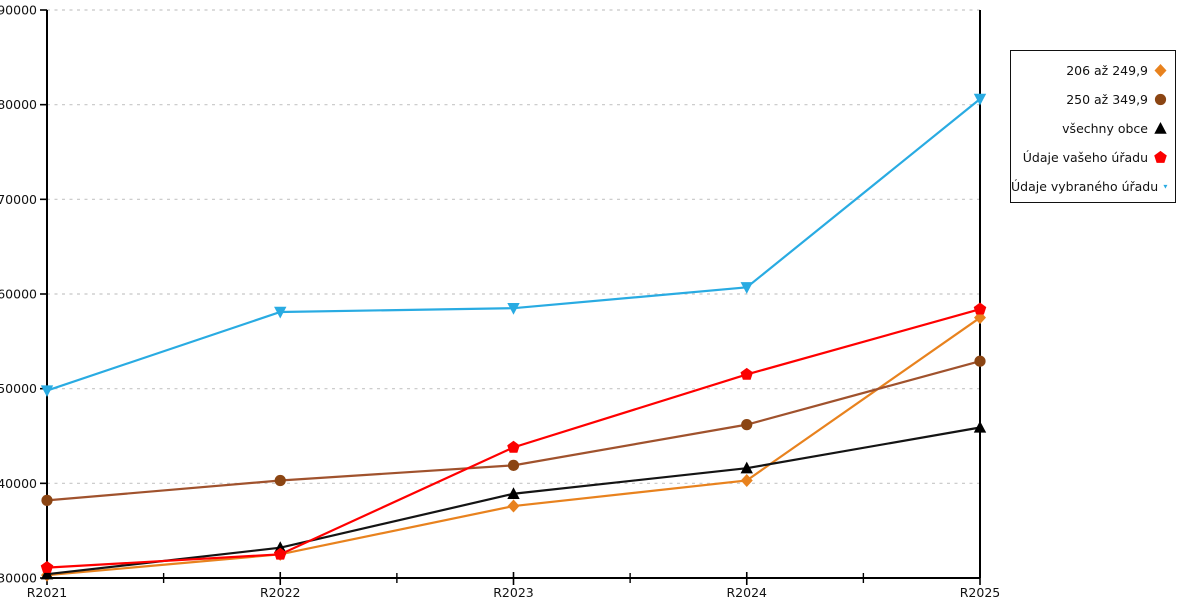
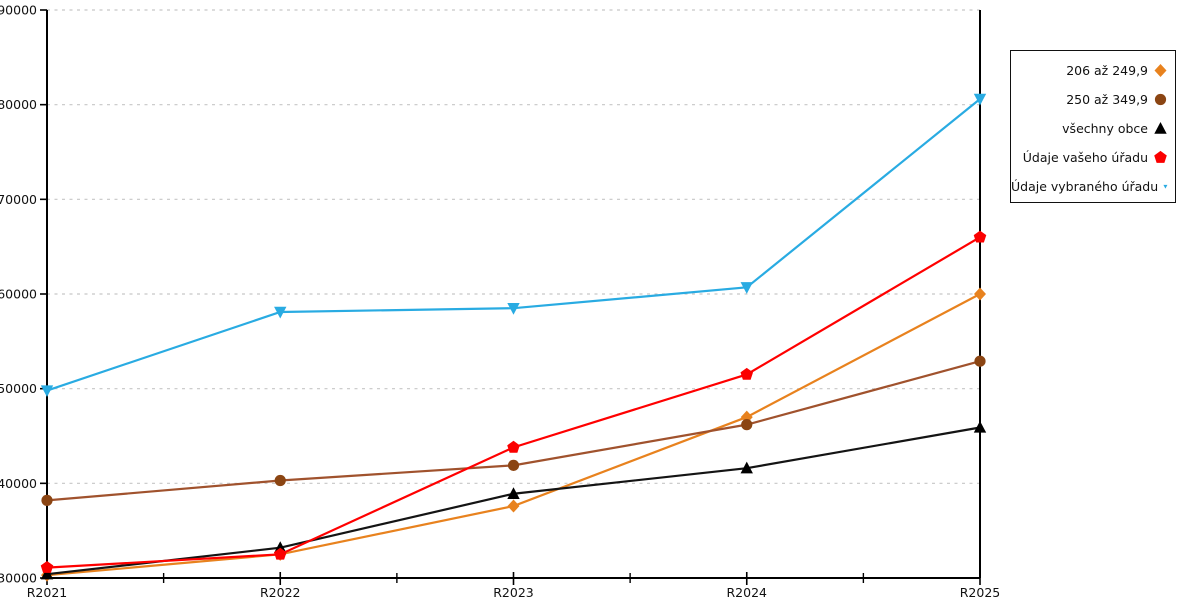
206 až 249,9/R2024: 40000 -> 47000
206 až 249,9/R2025: 58000 -> 60000
Údaje vašeho úřadu/R2025: 58000 -> 66000
